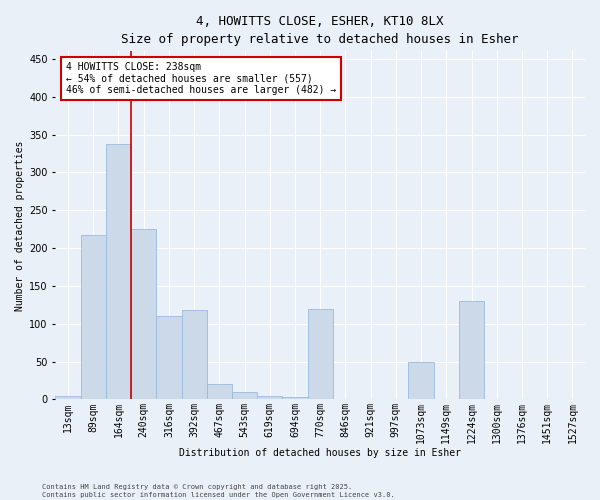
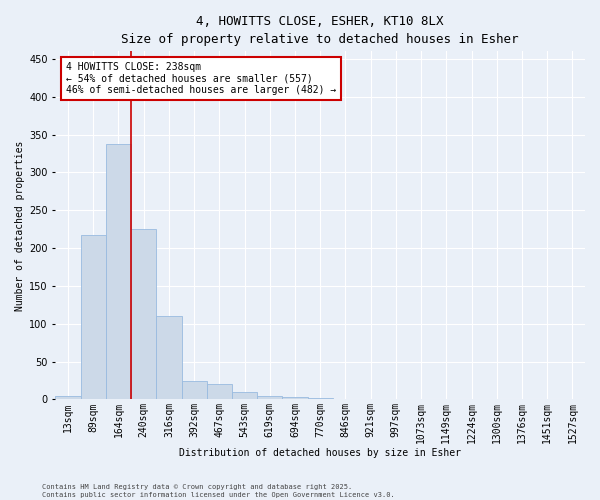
392sqm: 118 -> 25
770sqm: 120 -> 2
1073sqm: 50 -> 0
1224sqm: 130 -> 0
